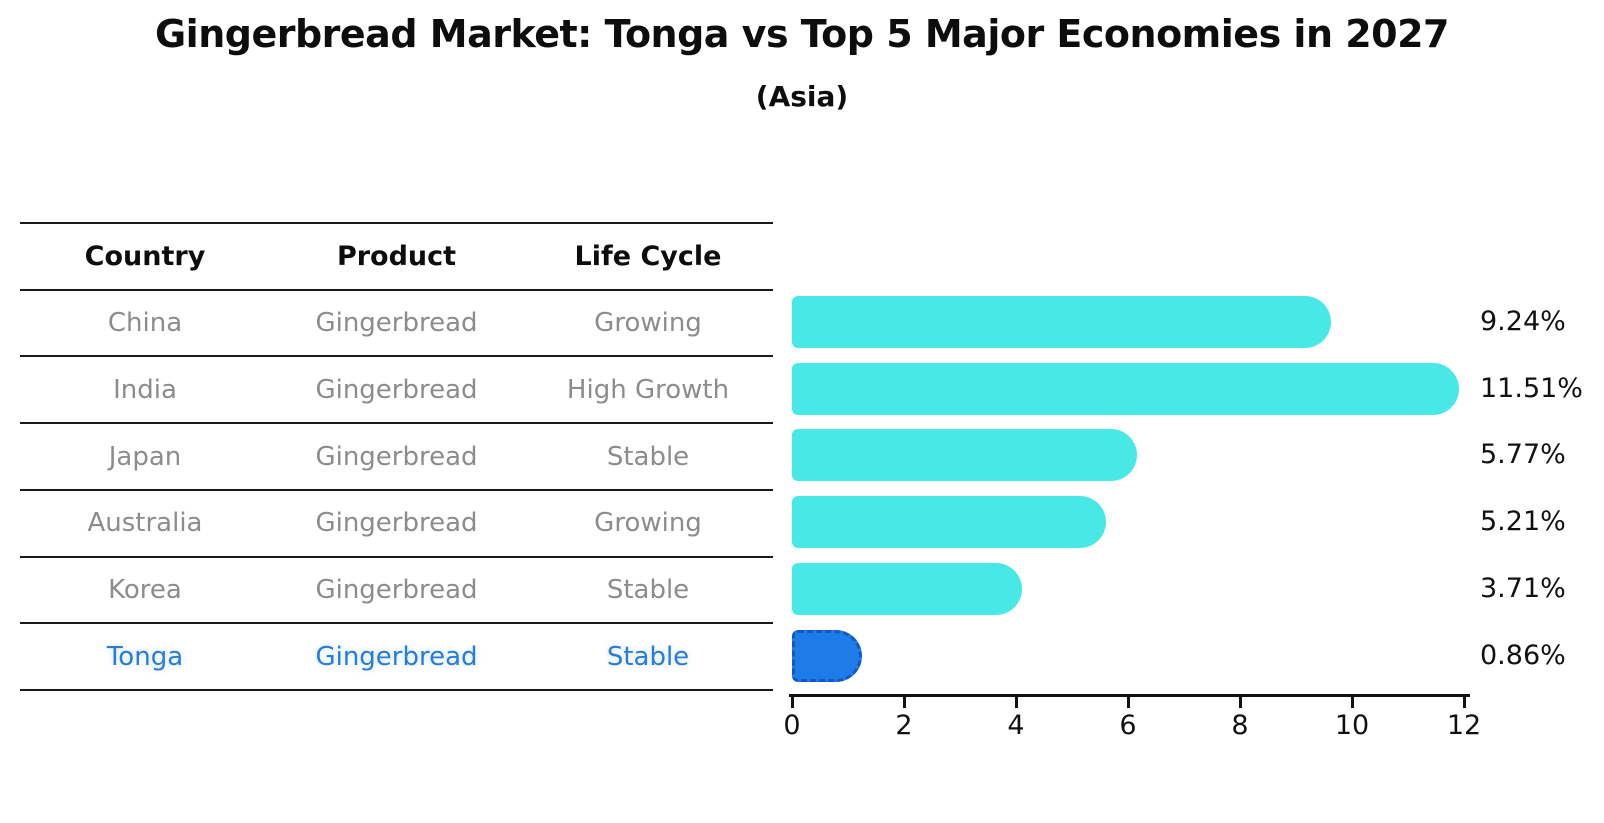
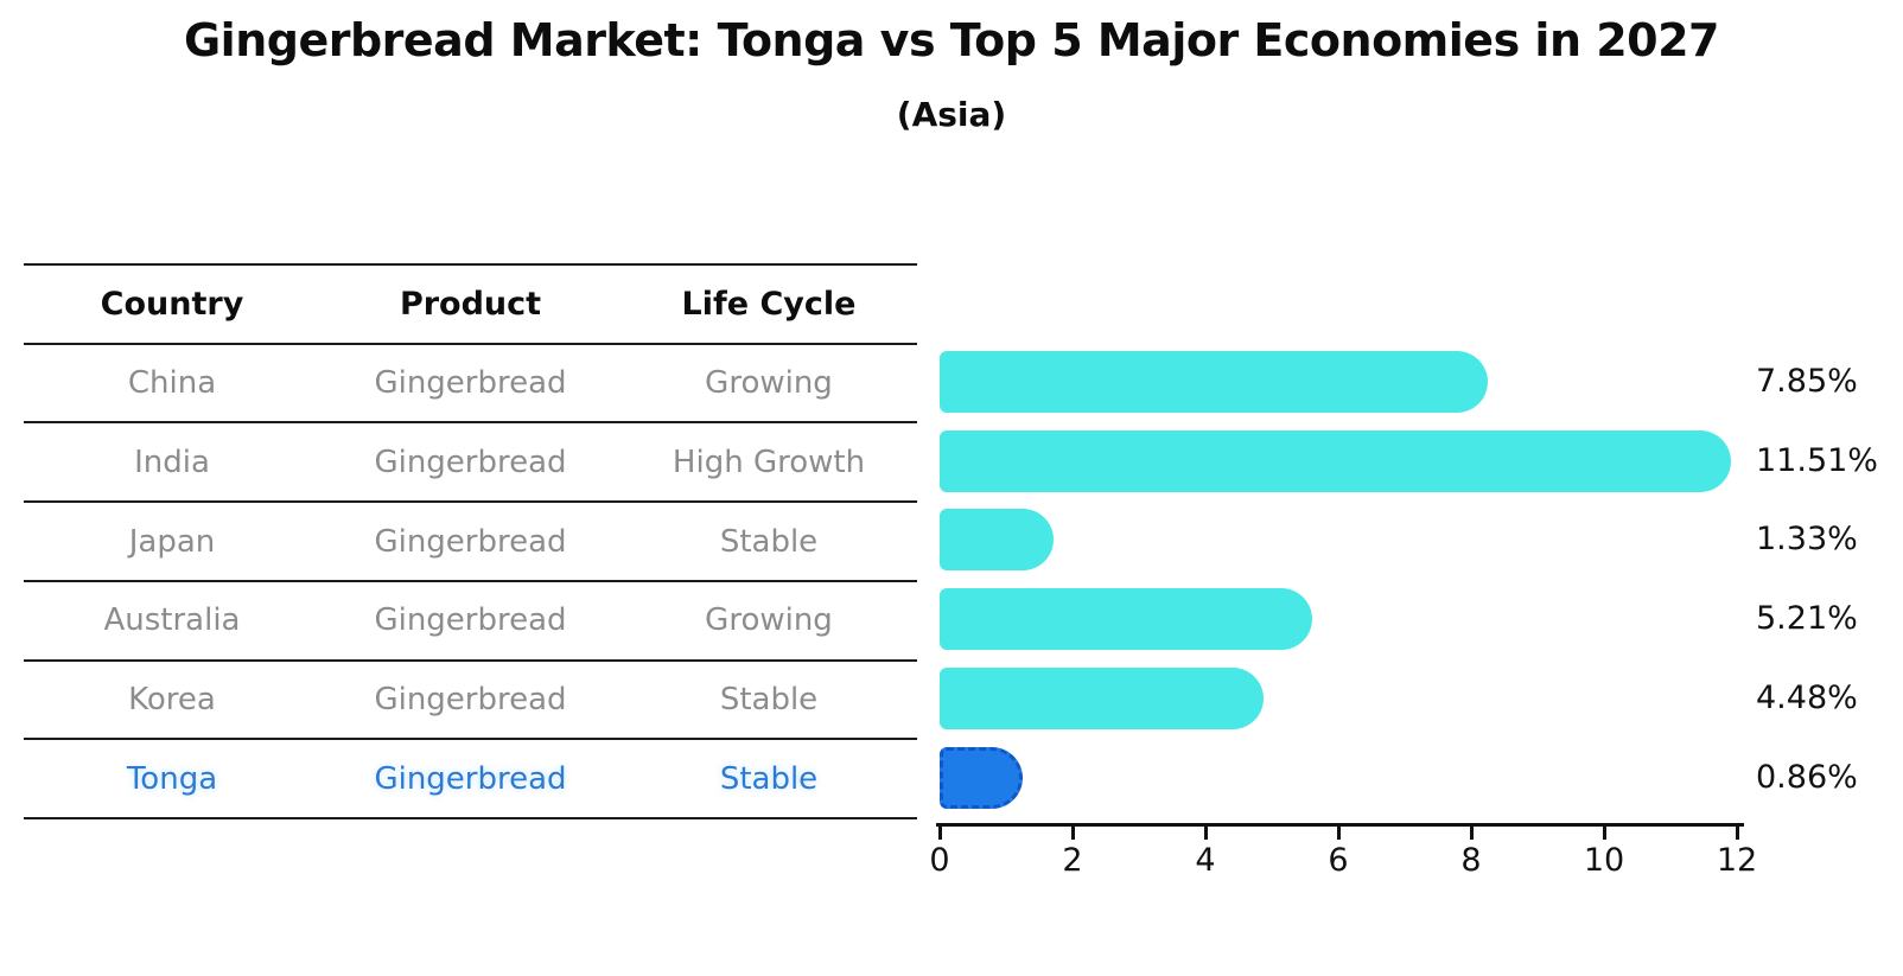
China: 9.24% -> 7.85%
Japan: 5.77% -> 1.33%
Korea: 3.71% -> 4.48%
